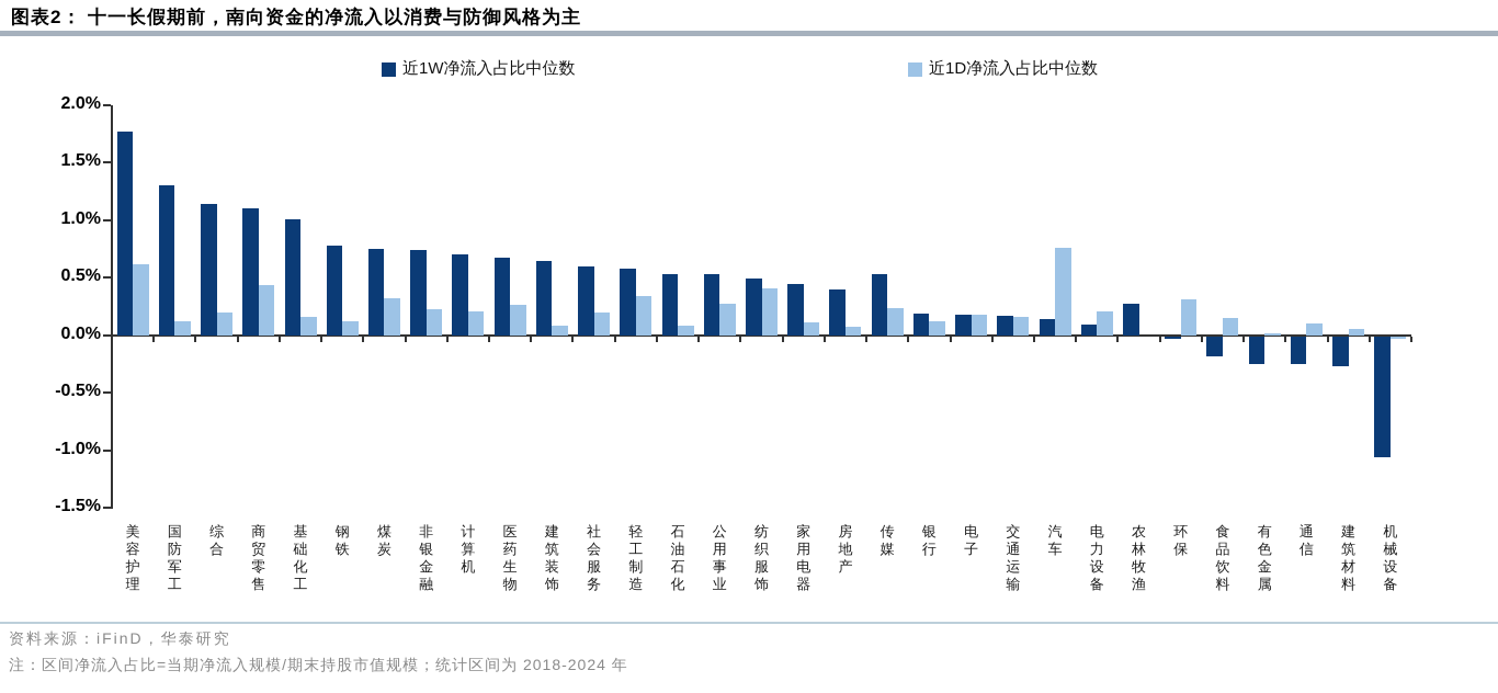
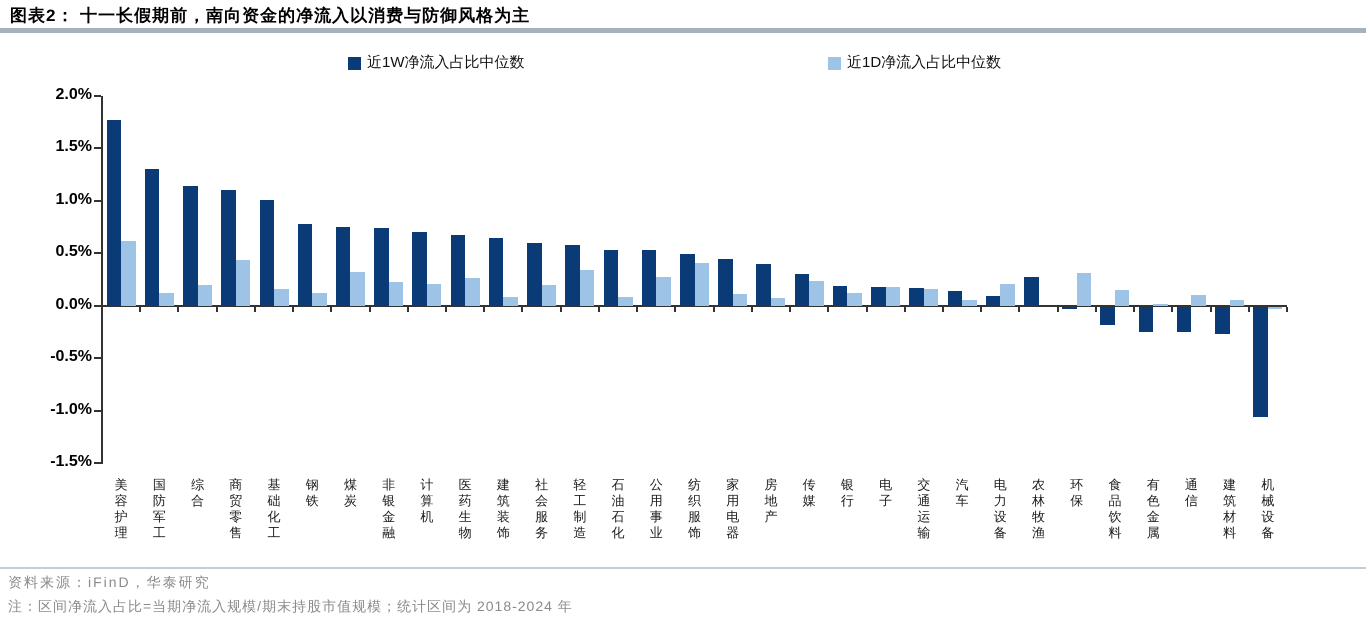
近1W净流入占比中位数/传媒: 0.53% -> 0.30%
近1D净流入占比中位数/汽车: 0.76% -> 0.05%
